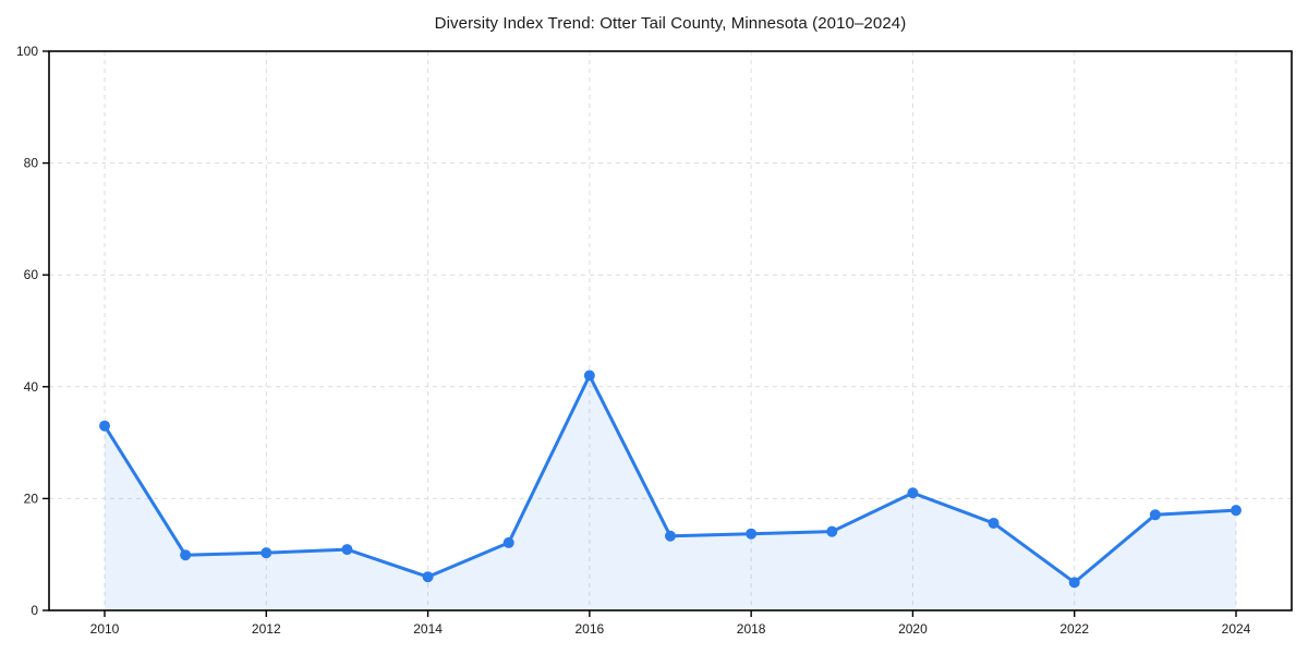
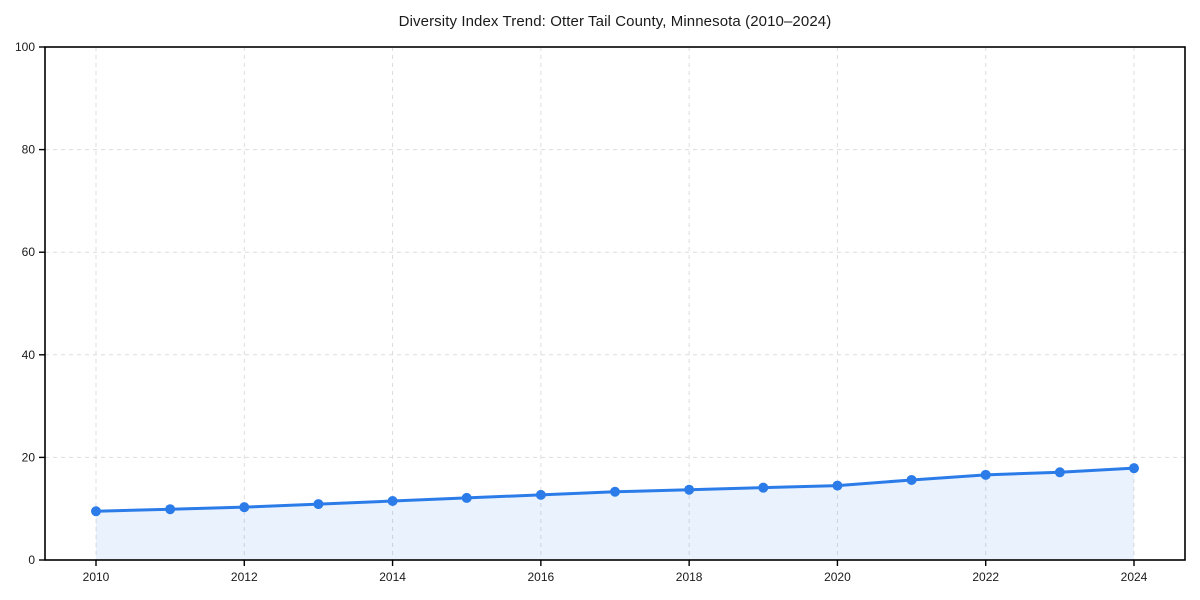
2010: 33 -> 10
2014: 6 -> 12
2016: 42 -> 13
2020: 21 -> 14
2022: 5 -> 17
